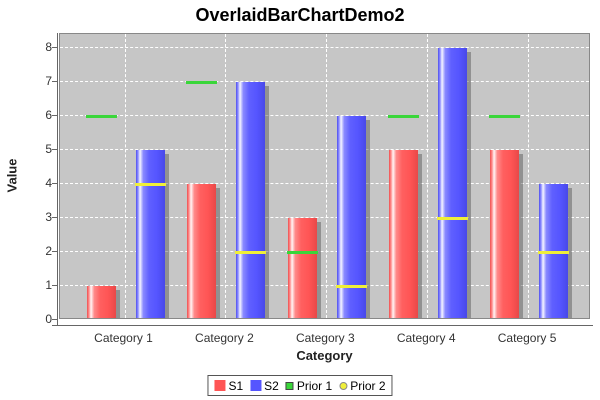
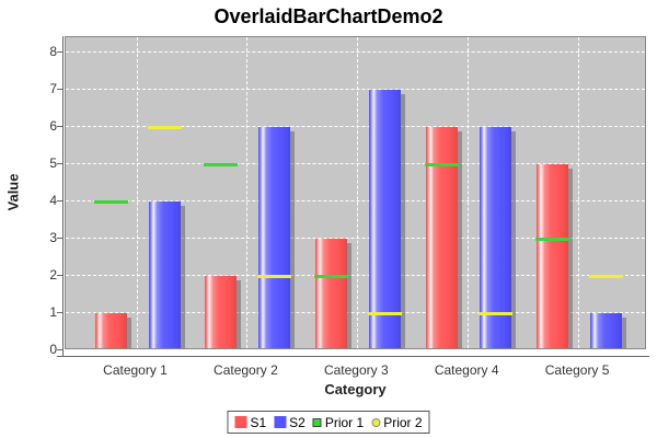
S2/Category 1: 5 -> 4
Prior 1/Category 1: 6 -> 4
Prior 2/Category 1: 4 -> 6
S1/Category 2: 4 -> 2
S2/Category 2: 7 -> 6
Prior 1/Category 2: 7 -> 5
S2/Category 3: 6 -> 7
S1/Category 4: 5 -> 6
S2/Category 4: 8 -> 6
Prior 1/Category 4: 6 -> 5
Prior 2/Category 4: 3 -> 1
S2/Category 5: 4 -> 1
Prior 1/Category 5: 6 -> 3
